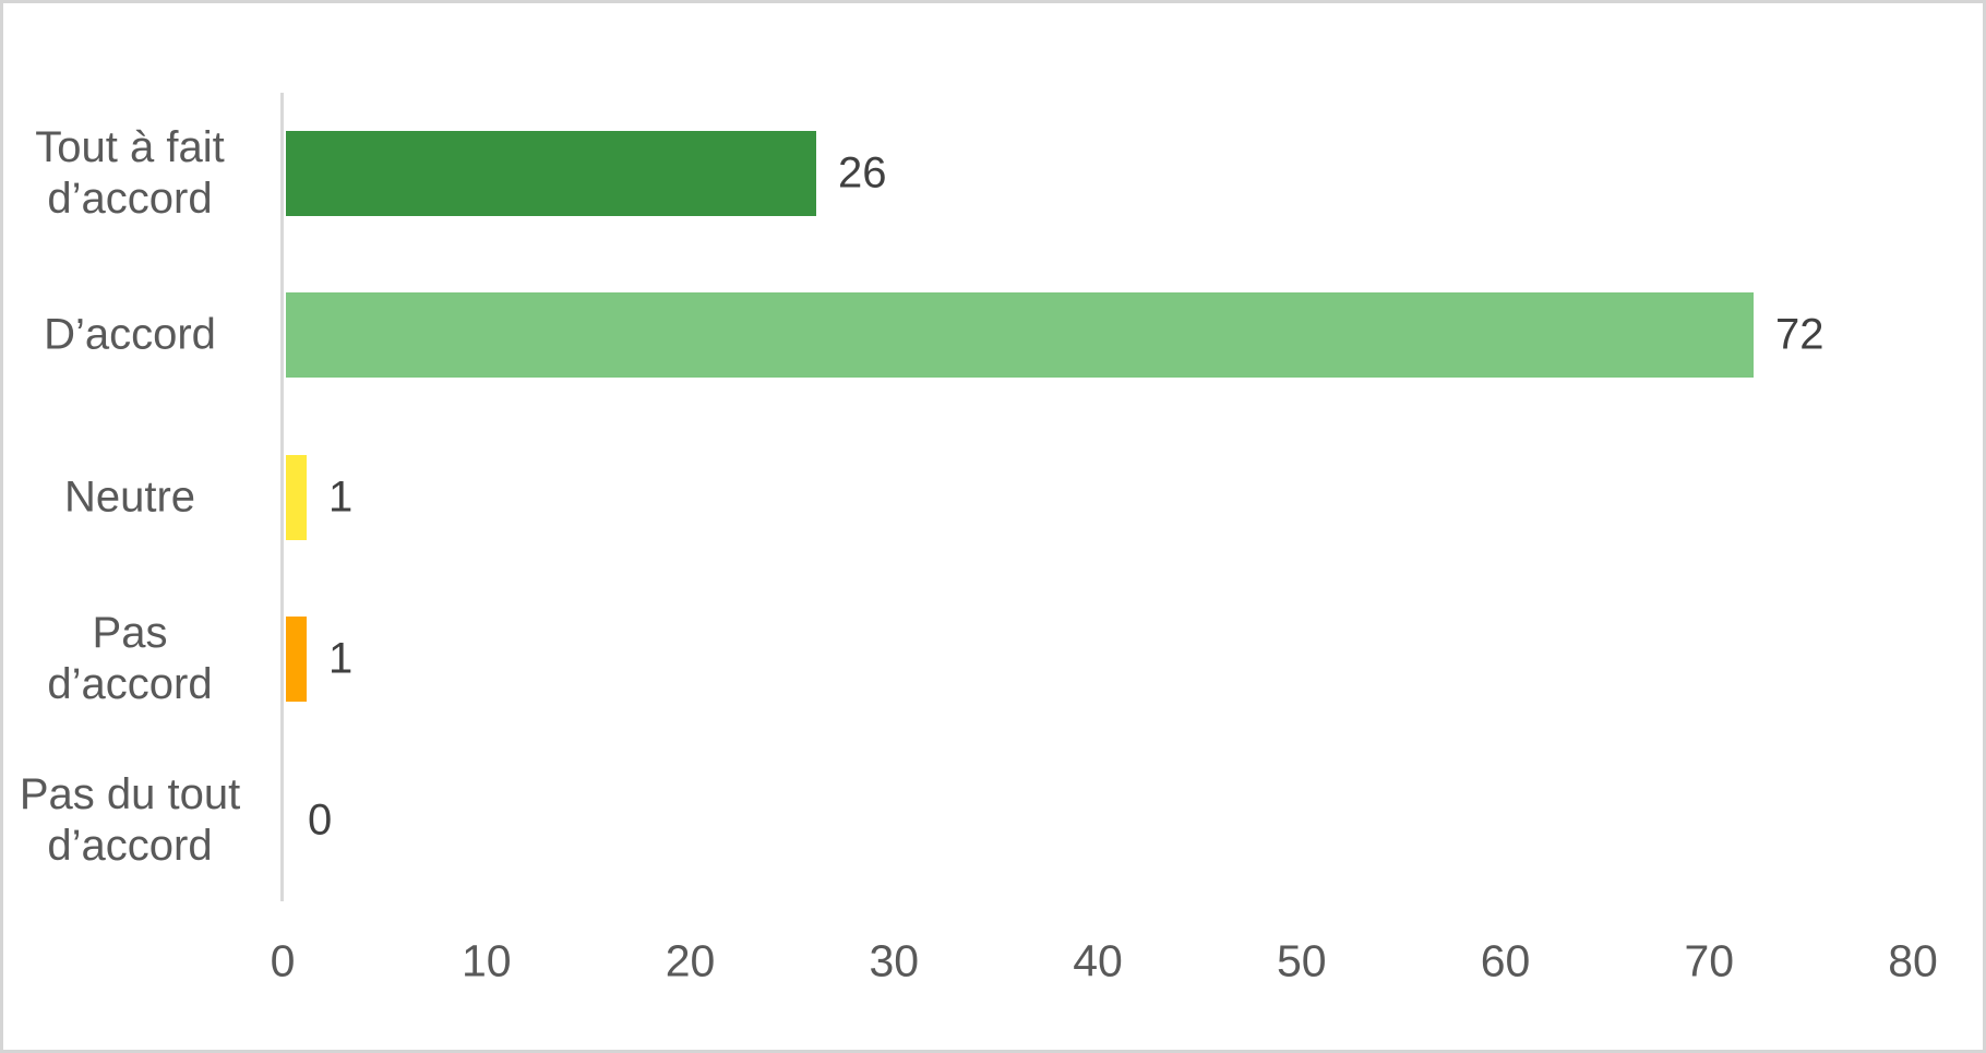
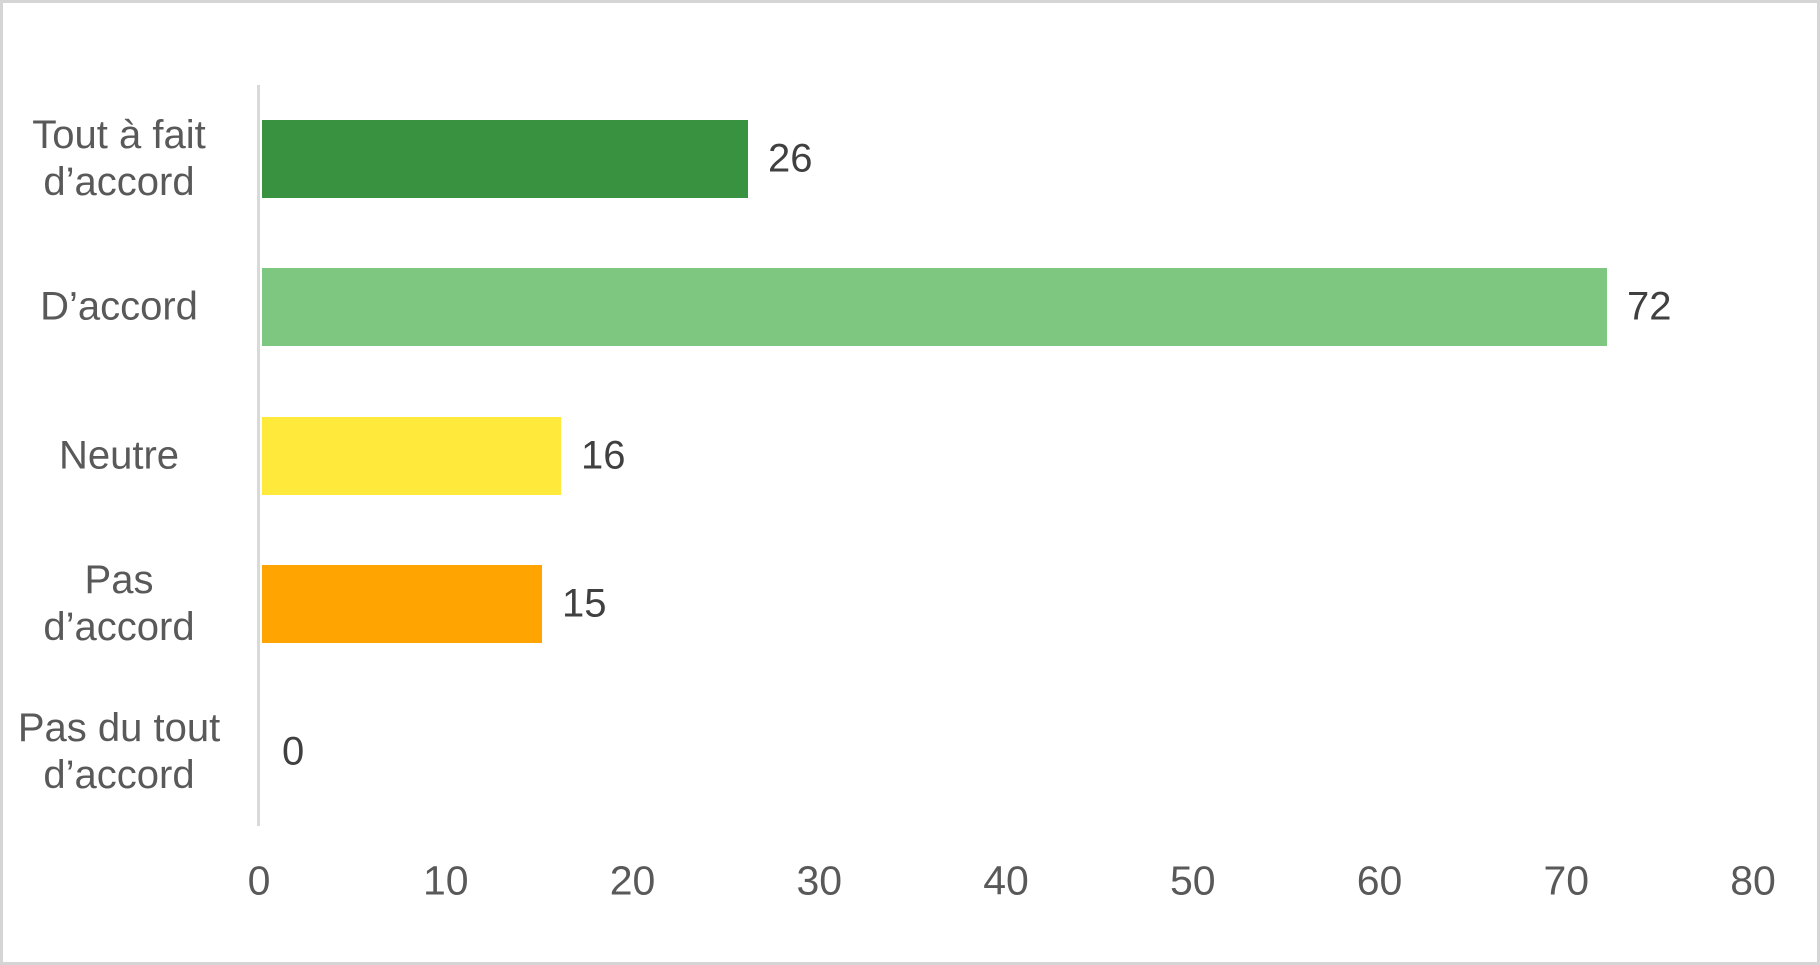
Neutre: 1 -> 16
Pas d’accord: 1 -> 15
